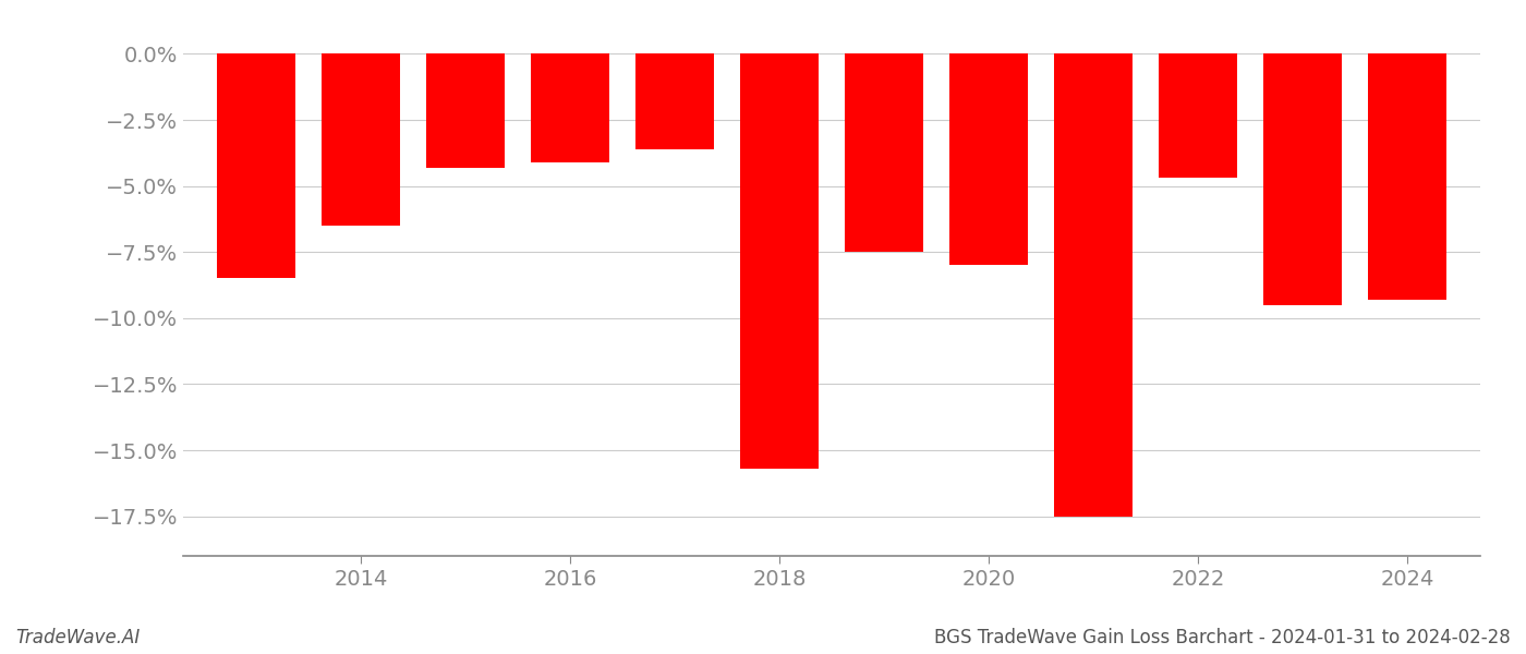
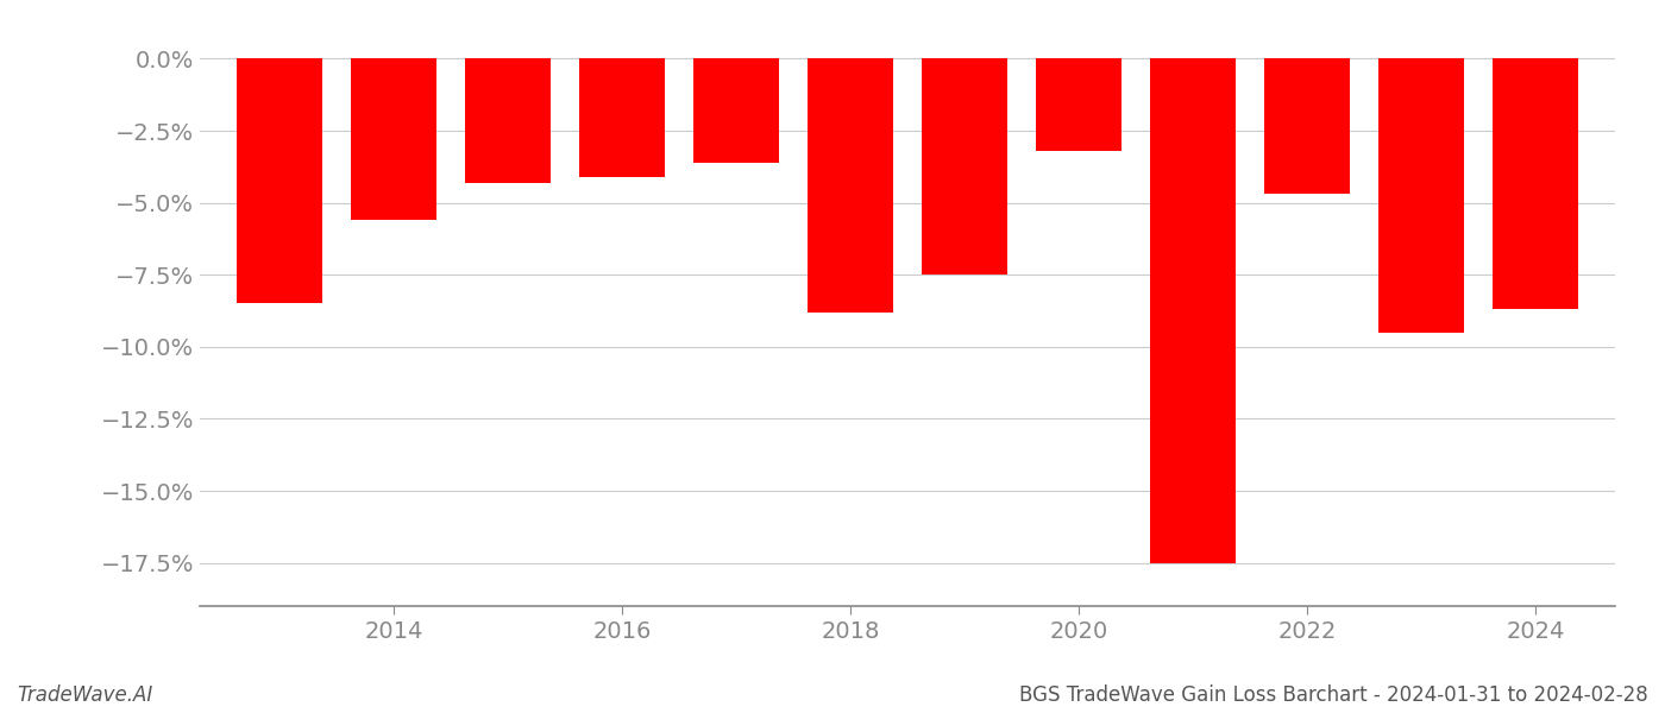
2014: -6.5% -> -5.6%
2018: -15.7% -> -8.8%
2020: -8.0% -> -3.2%
2024: -9.3% -> -8.7%
